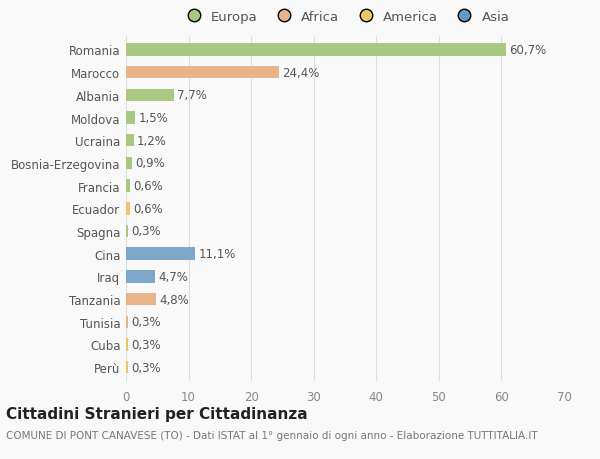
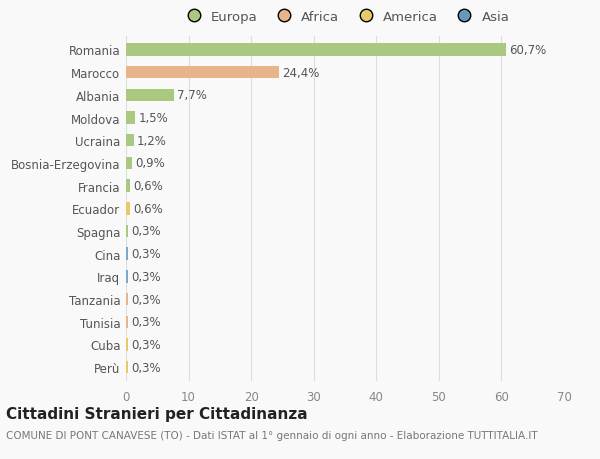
Cina: 11,1% -> 0,3%
Iraq: 4,7% -> 0,3%
Tanzania: 4,8% -> 0,3%
